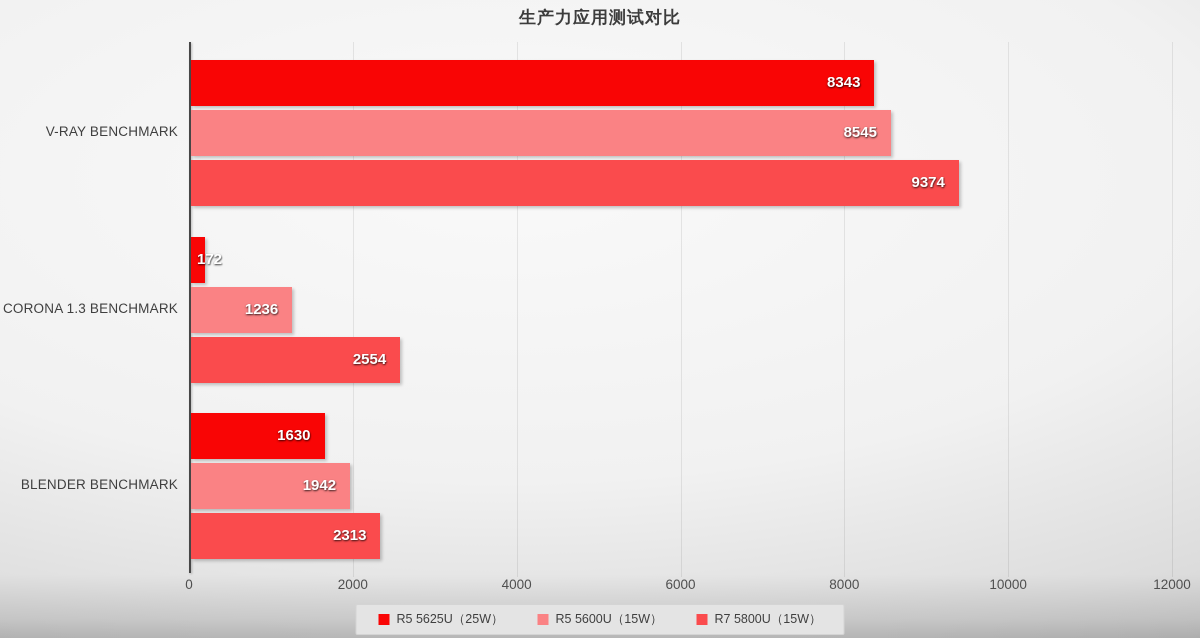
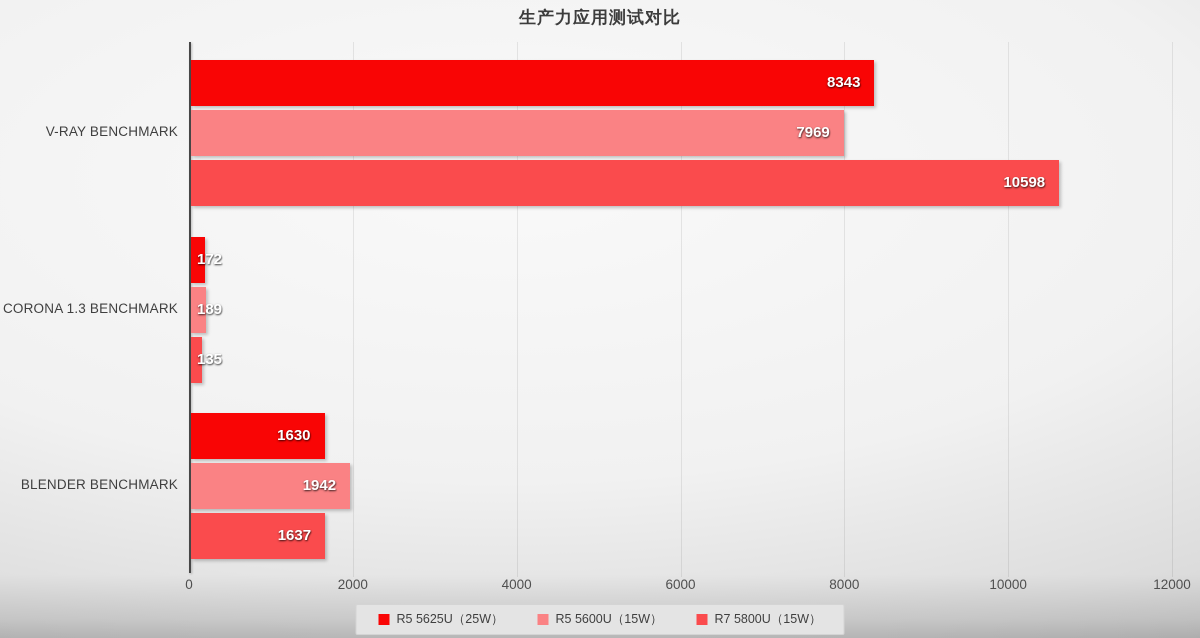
R5 5600U（15W）/V-RAY BENCHMARK: 8545 -> 7969
R7 5800U（15W）/V-RAY BENCHMARK: 9374 -> 10598
R5 5600U（15W）/CORONA 1.3 BENCHMARK: 1236 -> 189
R7 5800U（15W）/CORONA 1.3 BENCHMARK: 2554 -> 135
R7 5800U（15W）/BLENDER BENCHMARK: 2313 -> 1637
